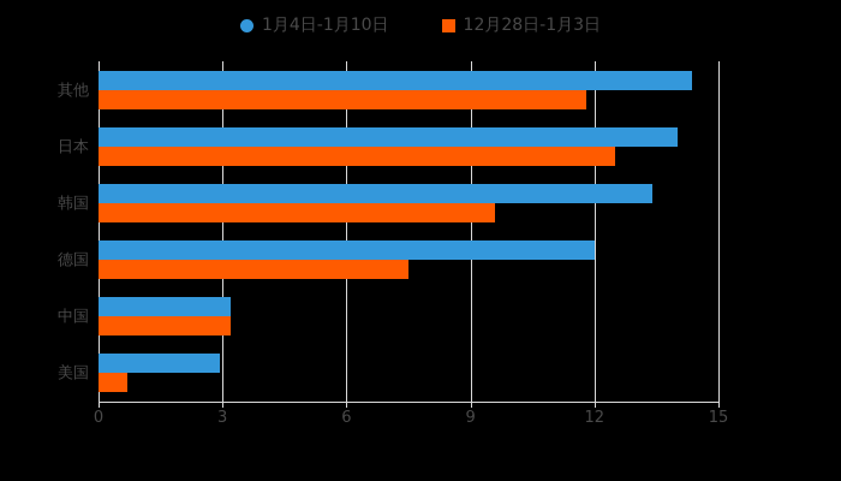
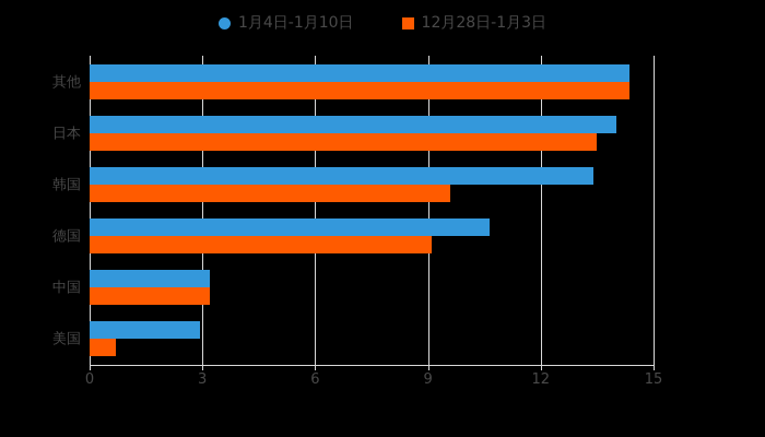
1月4日-1月10日/德国: 12.0 -> 10.7
12月28日-1月3日/德国: 7.5 -> 9.1
12月28日-1月3日/日本: 12.5 -> 13.5
12月28日-1月3日/其他: 11.8 -> 14.3
